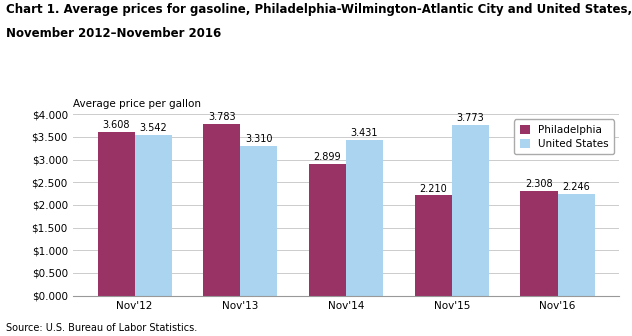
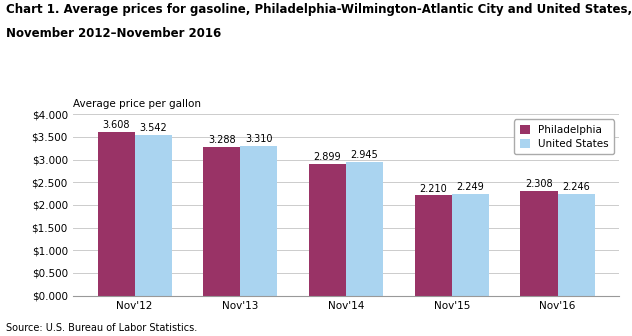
Philadelphia/Nov'13: 3.783 -> 3.288
United States/Nov'14: 3.431 -> 2.945
United States/Nov'15: 3.773 -> 2.249
